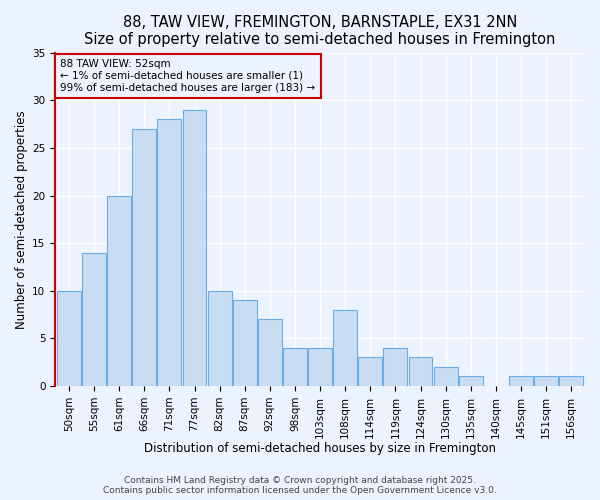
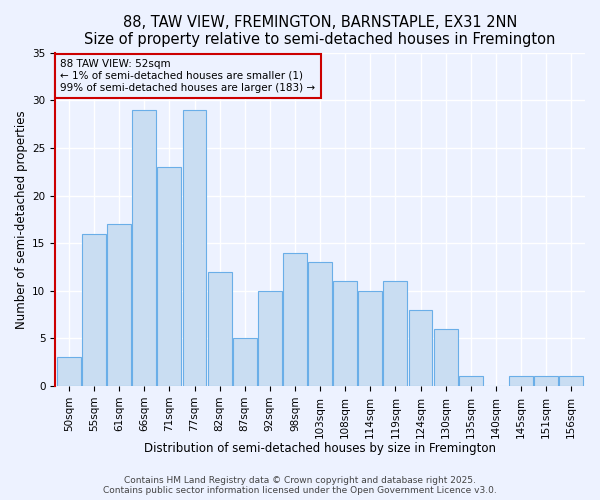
50sqm: 10 -> 3
55sqm: 14 -> 16
61sqm: 20 -> 17
66sqm: 27 -> 29
71sqm: 28 -> 23
82sqm: 10 -> 12
87sqm: 9 -> 5
92sqm: 7 -> 10
98sqm: 4 -> 14
103sqm: 4 -> 13
108sqm: 8 -> 11
114sqm: 3 -> 10
119sqm: 4 -> 11
124sqm: 3 -> 8
130sqm: 2 -> 6
